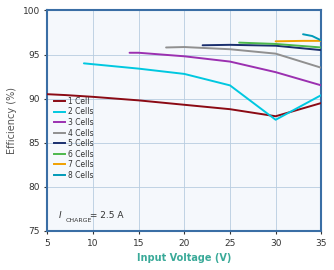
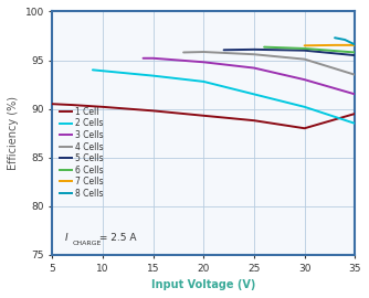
2 Cells/30: 87.6 -> 90.2
2 Cells/35: 90.4 -> 88.5
